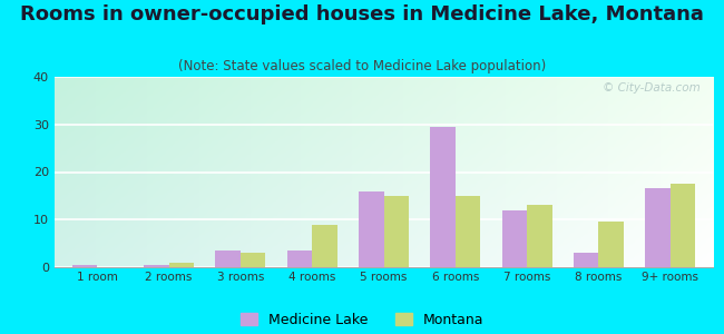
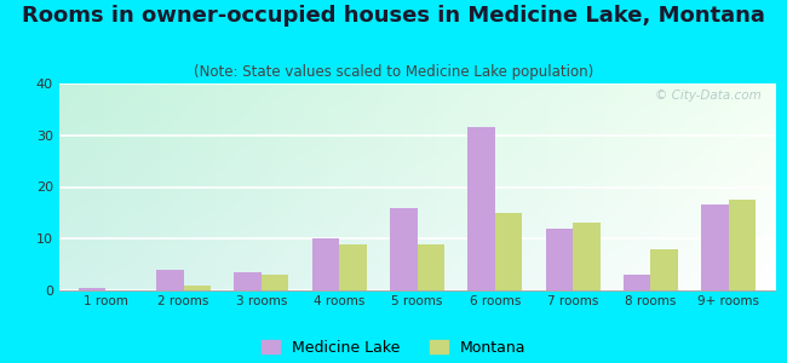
Medicine Lake/2 rooms: 0.5 -> 4.0
Medicine Lake/4 rooms: 3.5 -> 10.0
Montana/5 rooms: 15.0 -> 9.0
Medicine Lake/6 rooms: 29.5 -> 31.5
Montana/8 rooms: 9.5 -> 8.0
